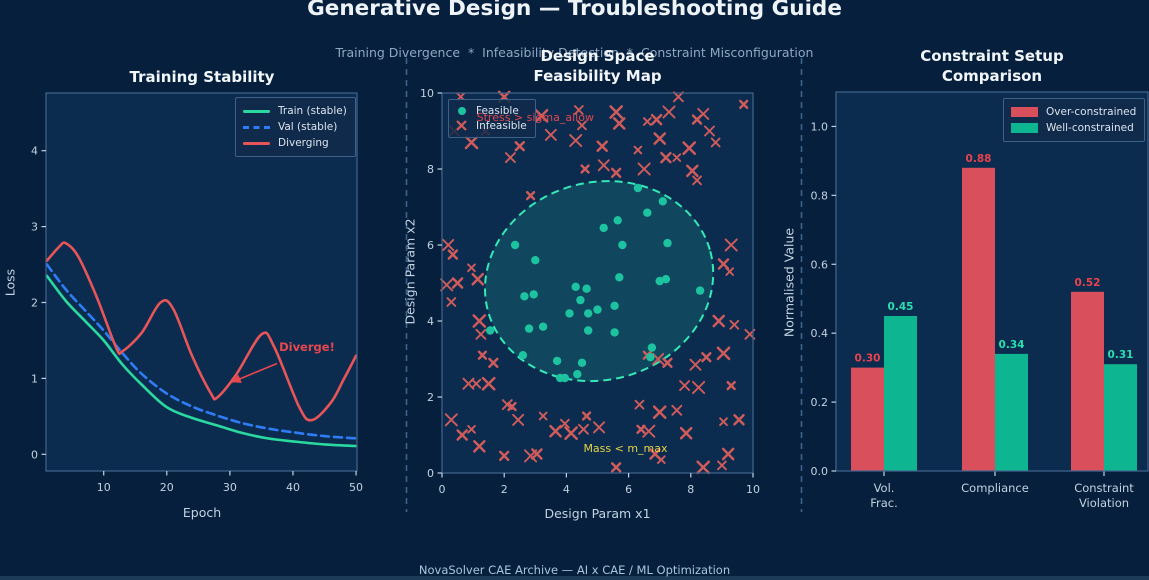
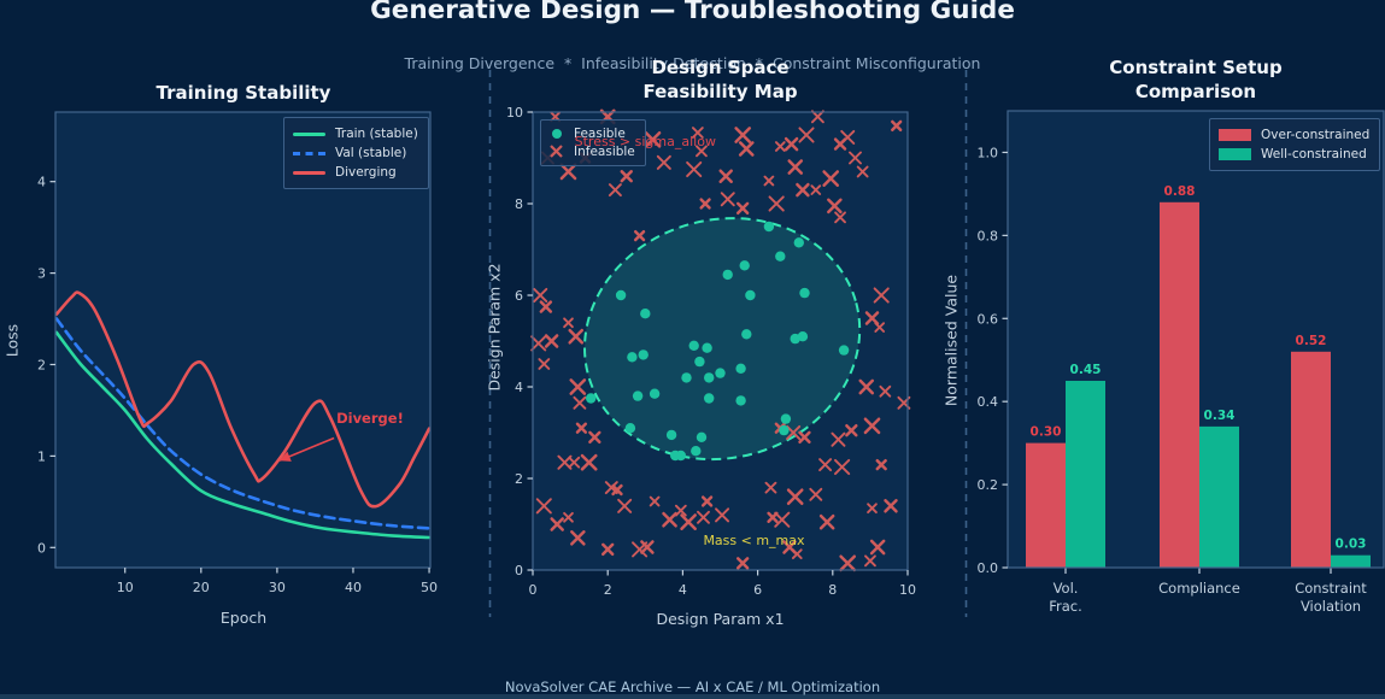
Constraint Setup Comparison/Well-constrained/Constraint Violation: 0.31 -> 0.03
